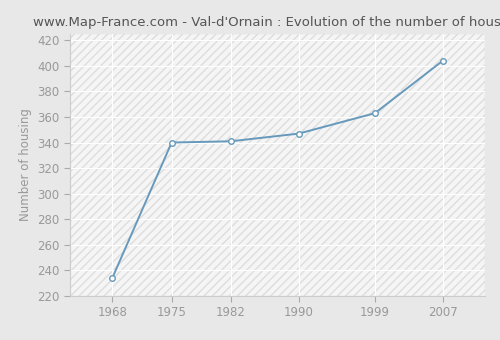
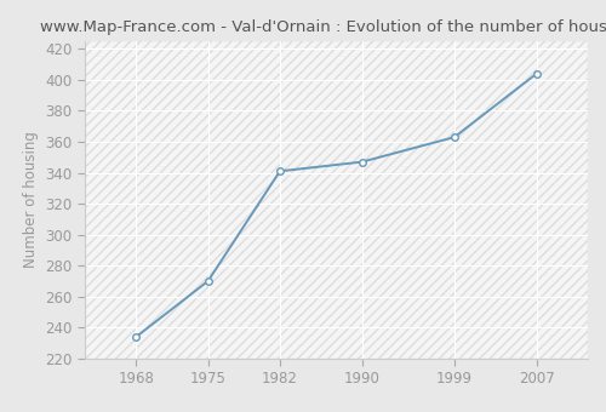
1975: 340 -> 270
